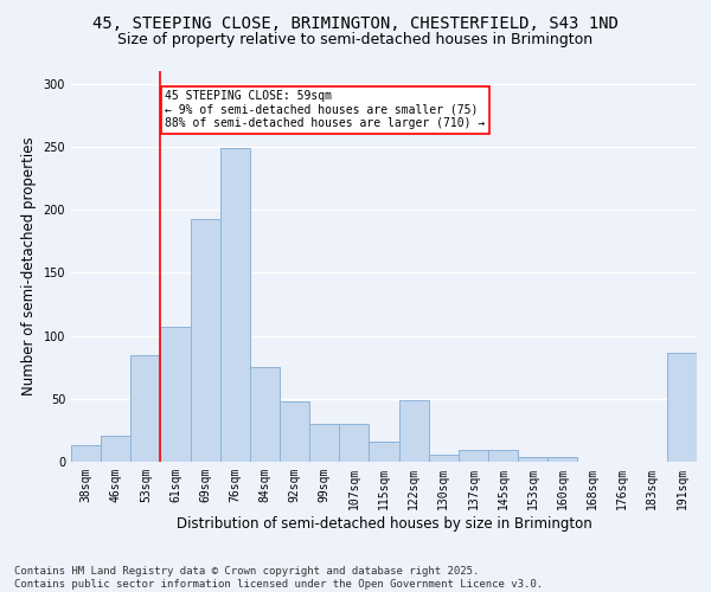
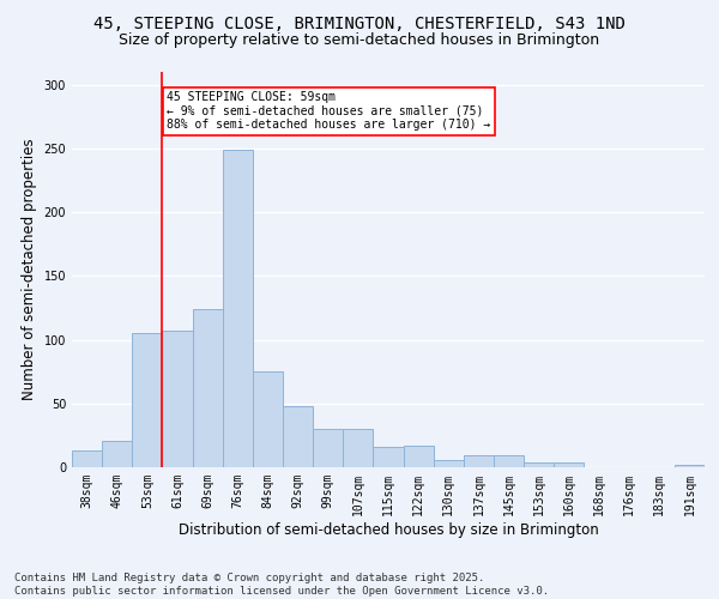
53sqm: 85 -> 105
69sqm: 193 -> 124
122sqm: 49 -> 17
191sqm: 86 -> 2
